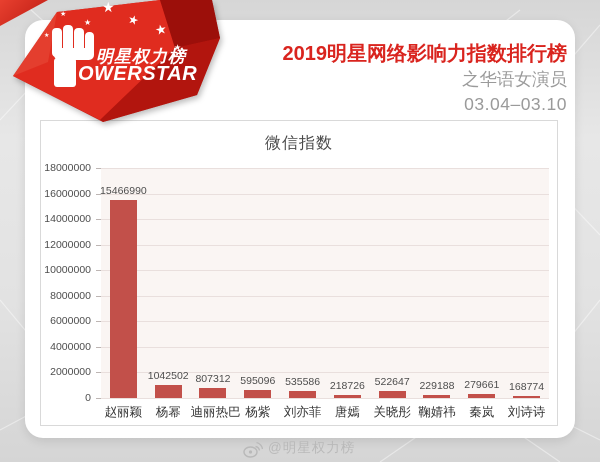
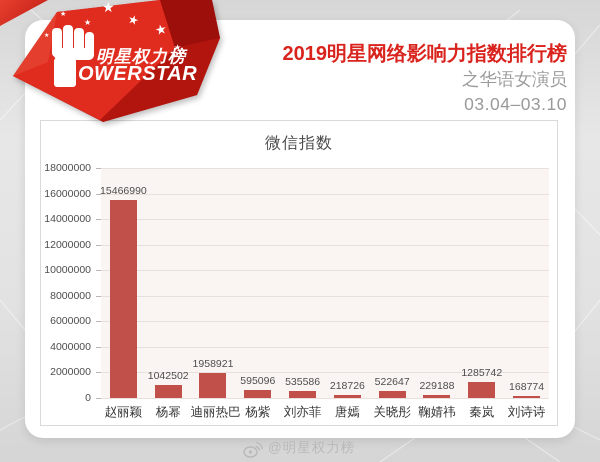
迪丽热巴: 807312 -> 1958921
秦岚: 279661 -> 1285742
